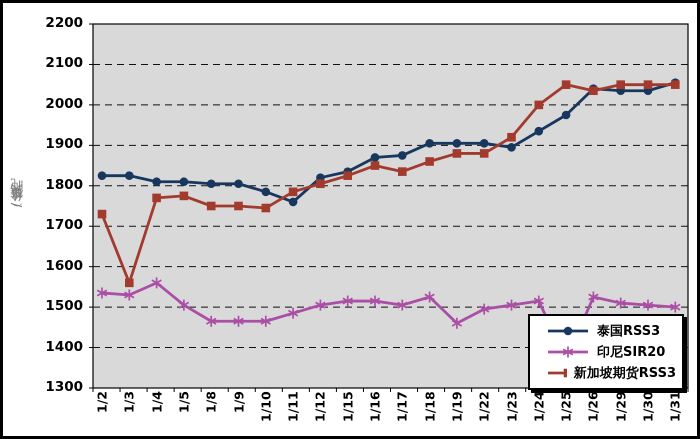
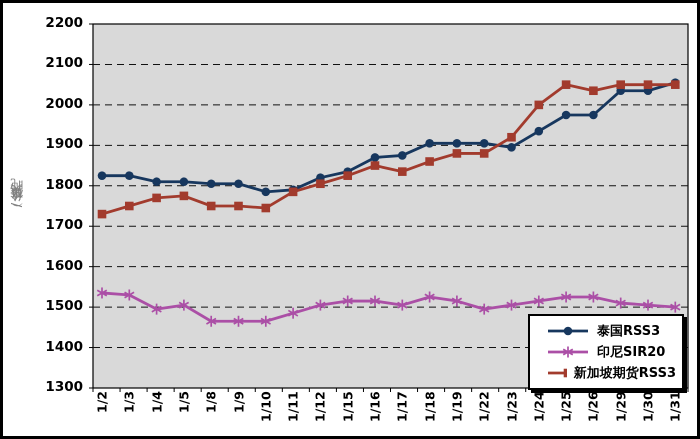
新加坡期货RSS3/1/3: 1560 -> 1750
印尼SIR20/1/4: 1560 -> 1500
泰国RSS3/1/11: 1760 -> 1790
印尼SIR20/1/19: 1460 -> 1520
印尼SIR20/1/25: 1370 -> 1520
泰国RSS3/1/26: 2040 -> 1980
